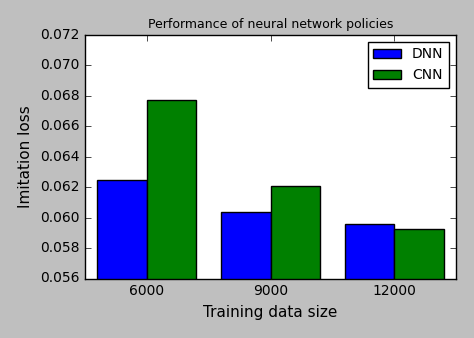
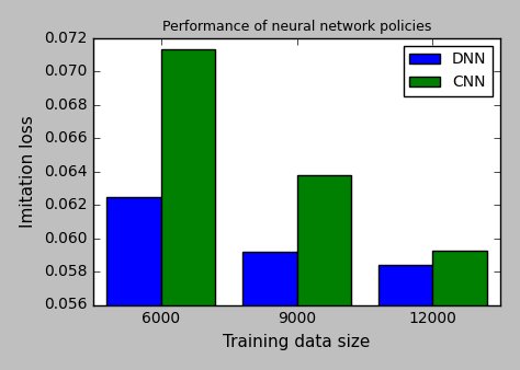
CNN/6000: 0.0677 -> 0.0713
DNN/9000: 0.0604 -> 0.0592
CNN/9000: 0.0621 -> 0.0638
DNN/12000: 0.0596 -> 0.0584
